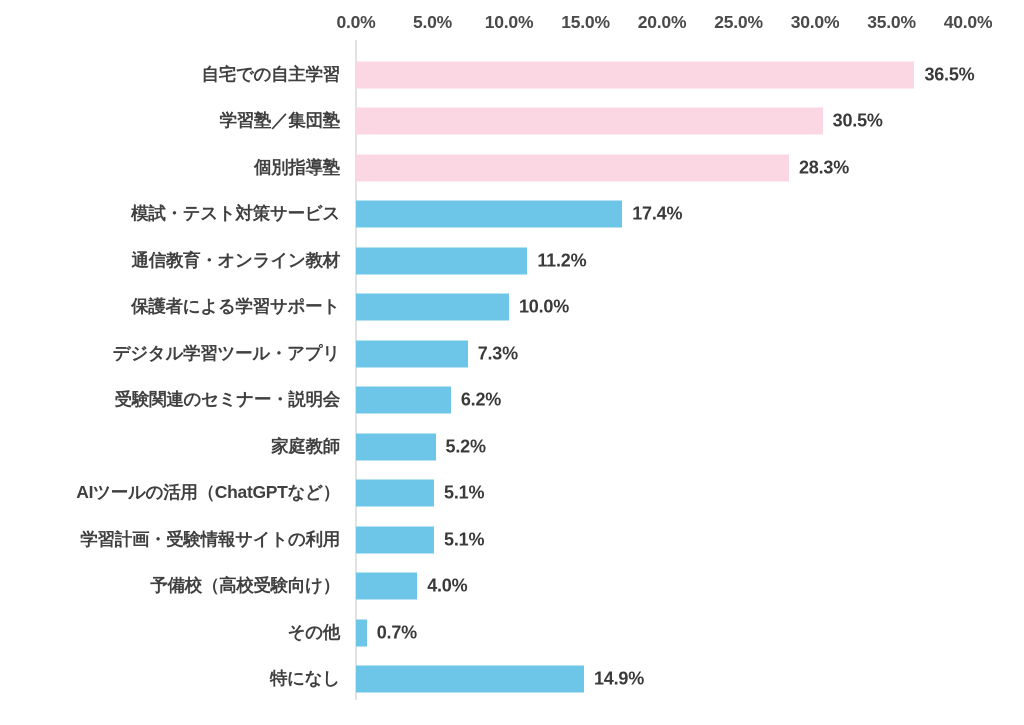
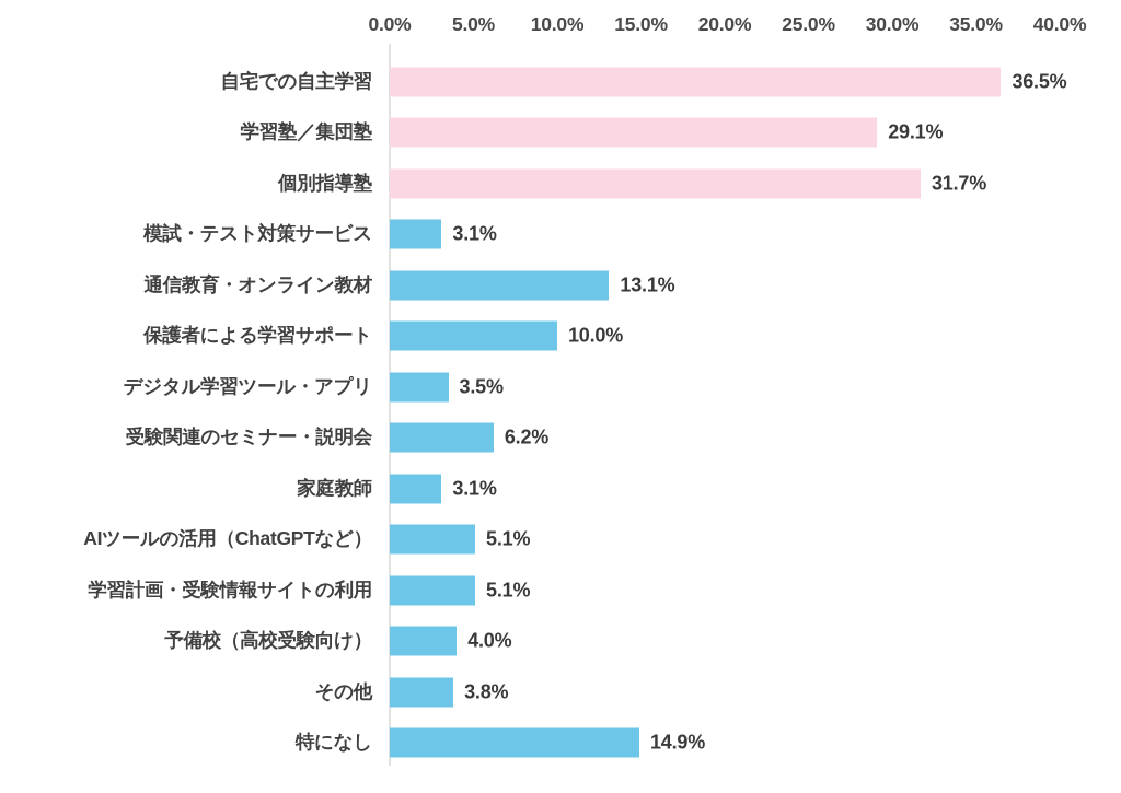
学習塾／集団塾: 30.5% -> 29.1%
個別指導塾: 28.3% -> 31.7%
模試・テスト対策サービス: 17.4% -> 3.1%
通信教育・オンライン教材: 11.2% -> 13.1%
デジタル学習ツール・アプリ: 7.3% -> 3.5%
家庭教師: 5.2% -> 3.1%
その他: 0.7% -> 3.8%
